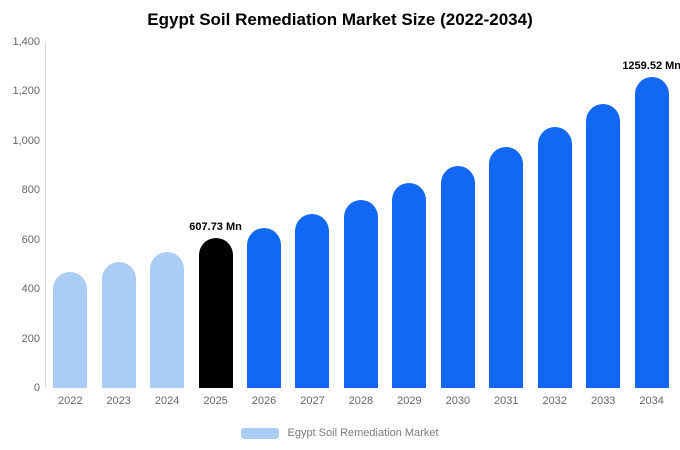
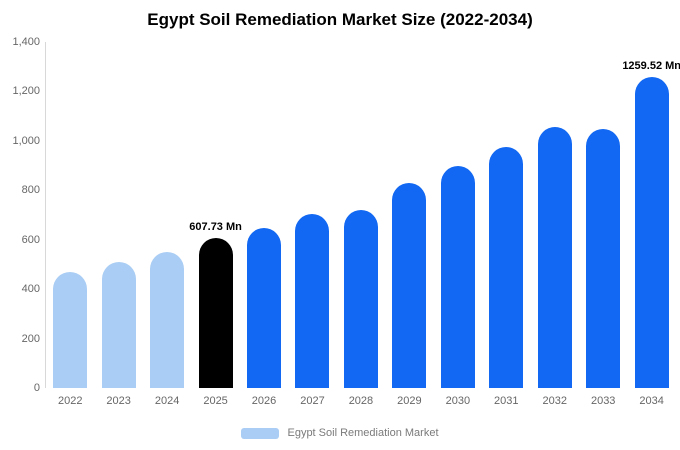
2028: 760 -> 720
2033: 1150 -> 1050
